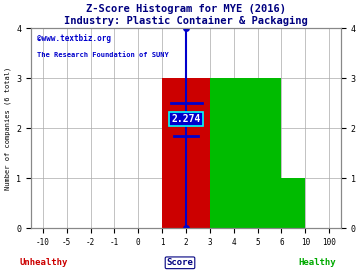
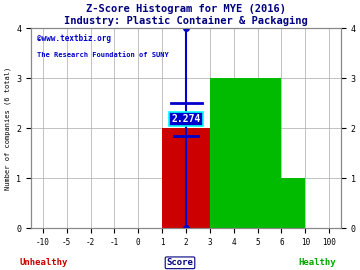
2: 3 -> 2
